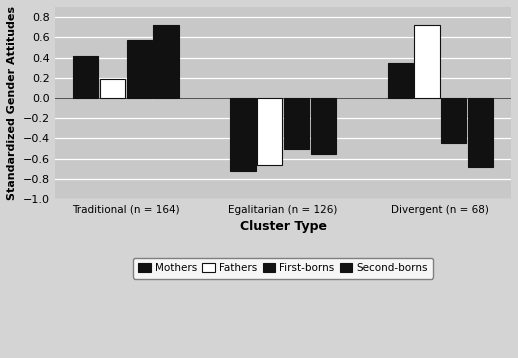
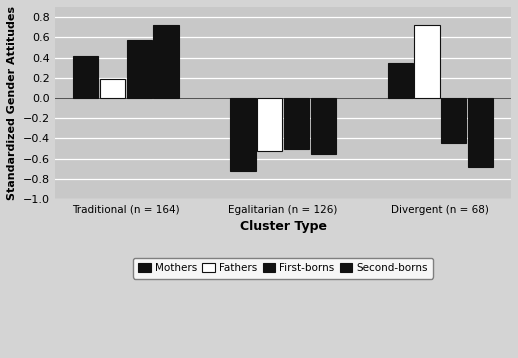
Fathers/Egalitarian (n = 126): -0.66 -> -0.52
